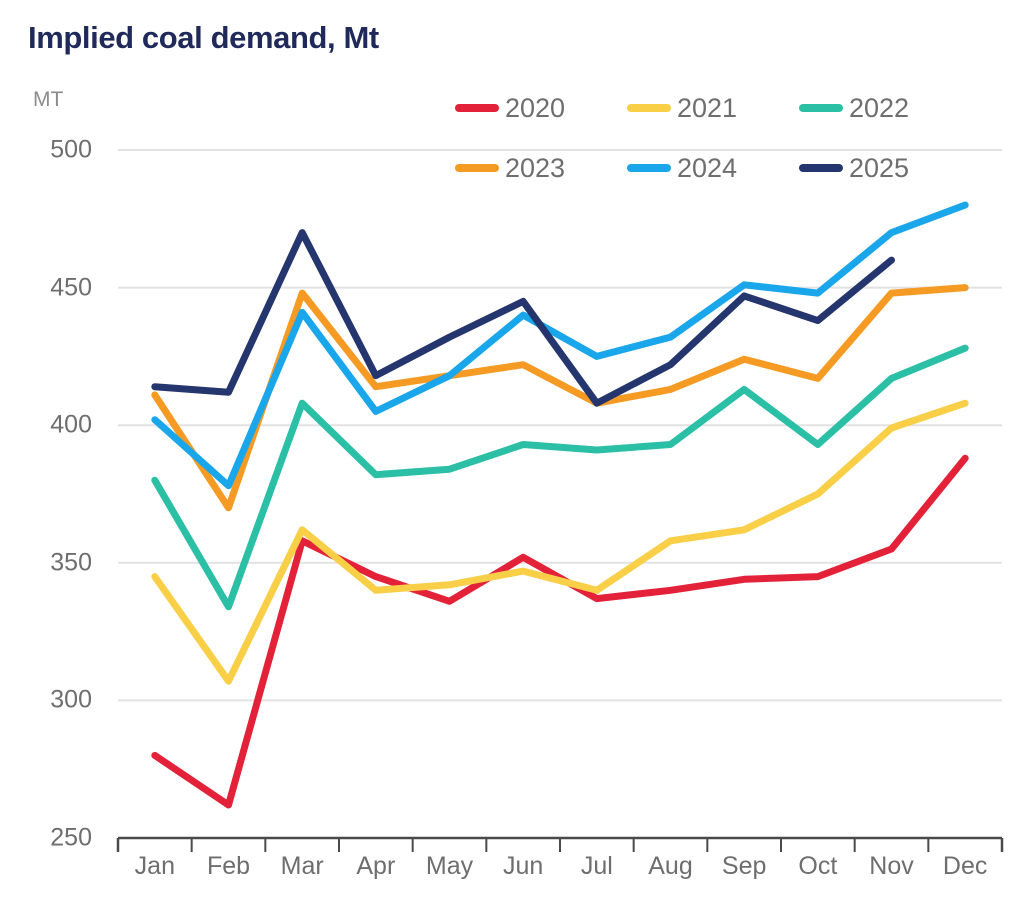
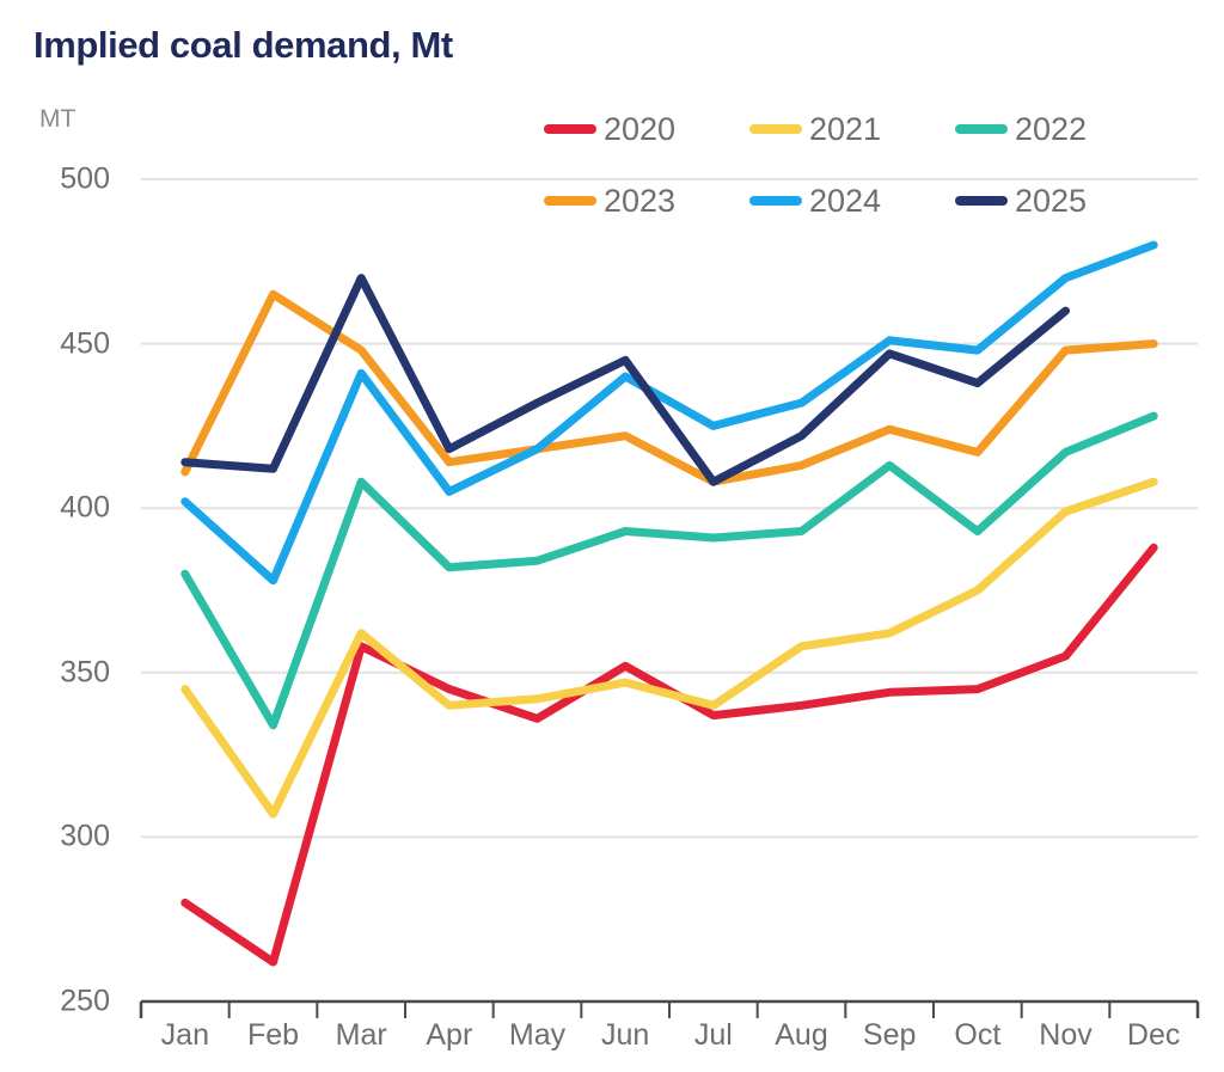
2023/Feb: 370 -> 465
